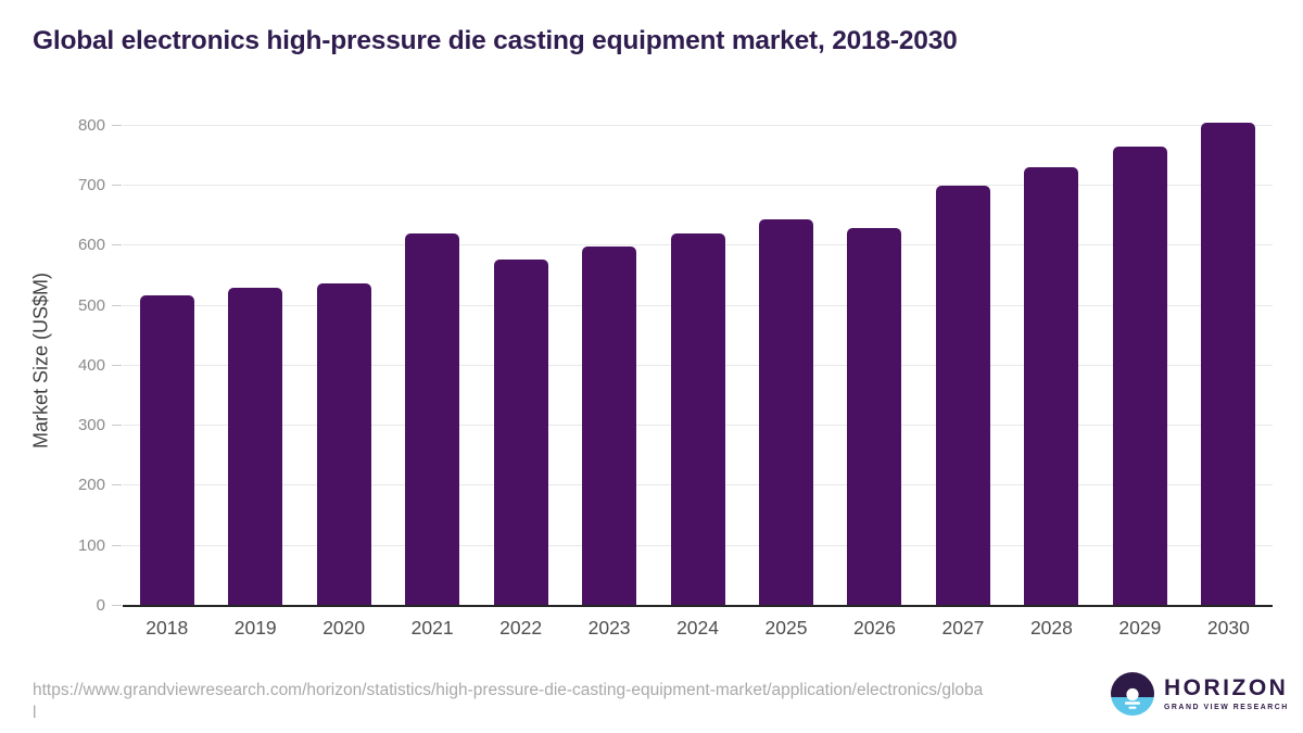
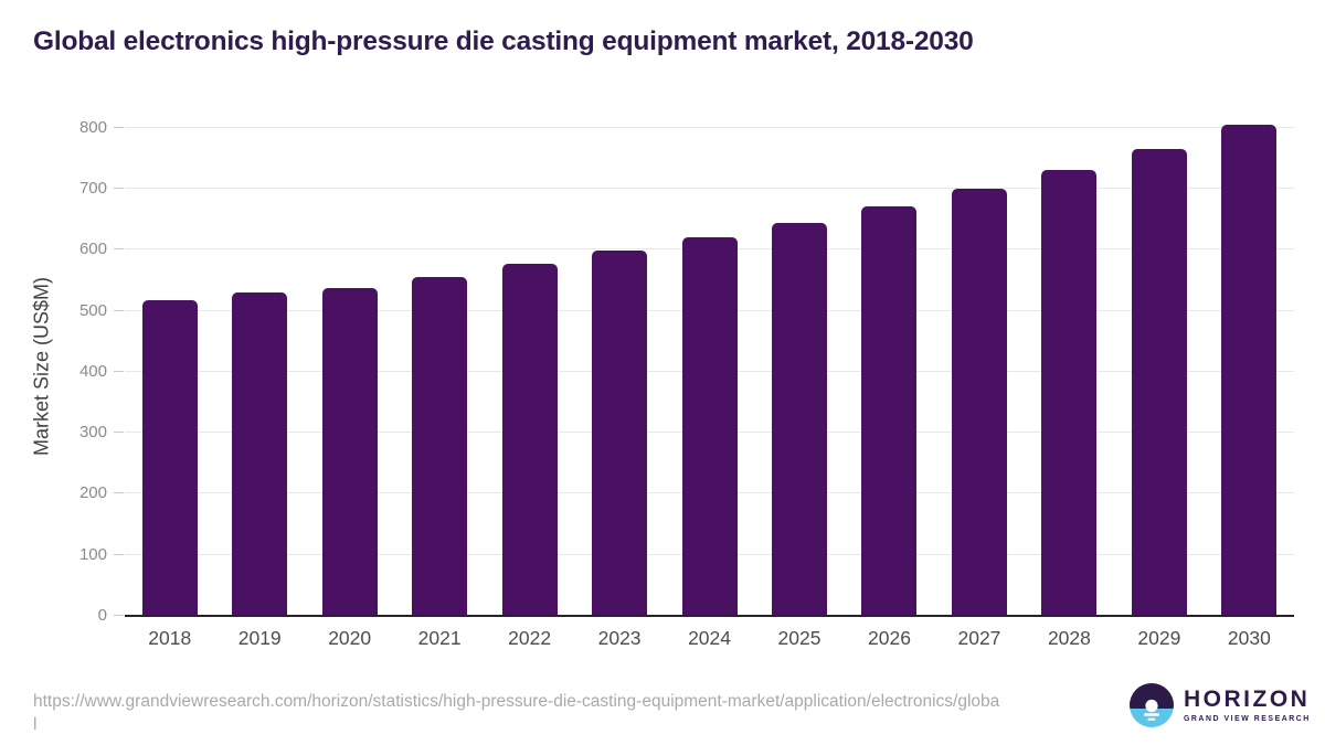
2021: 620 -> 560
2026: 630 -> 670
